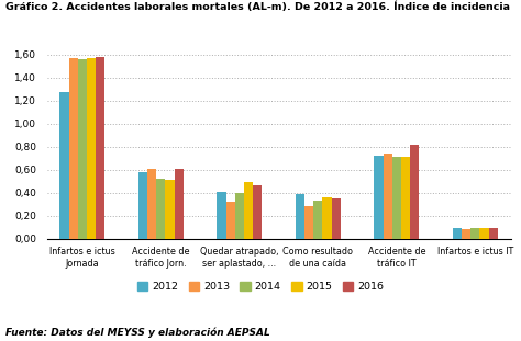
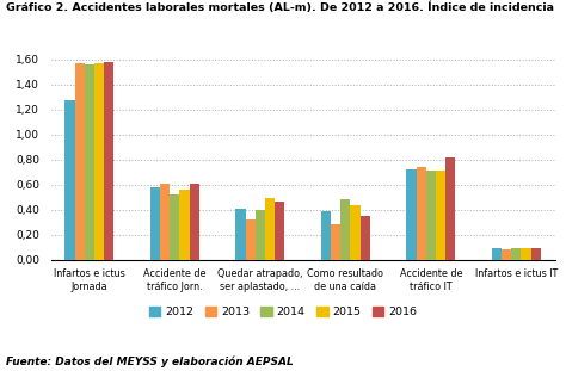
2015/Accidente de tráfico Jorn.: 0,51 -> 0,56
2014/Como resultado de una caída: 0,33 -> 0,48
2015/Como resultado de una caída: 0,36 -> 0,44
